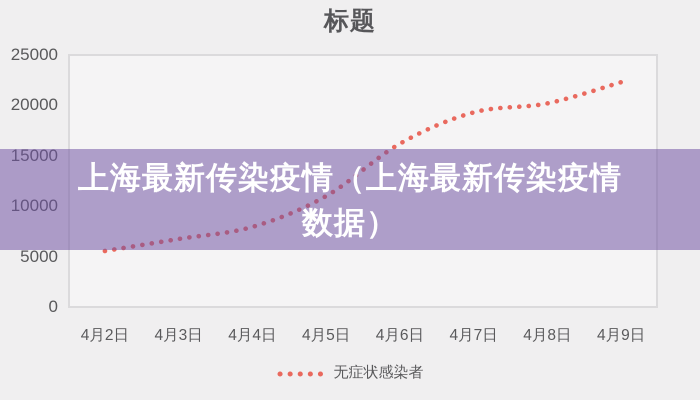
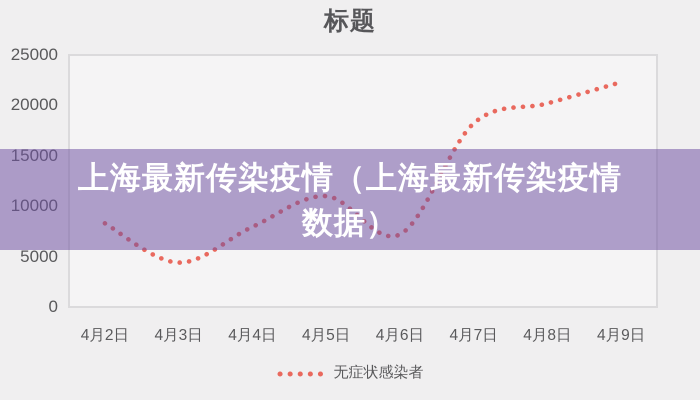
4月2日: 5600 -> 8400
4月3日: 6800 -> 4500
4月6日: 16300 -> 7300
4月7日: 19400 -> 18300
